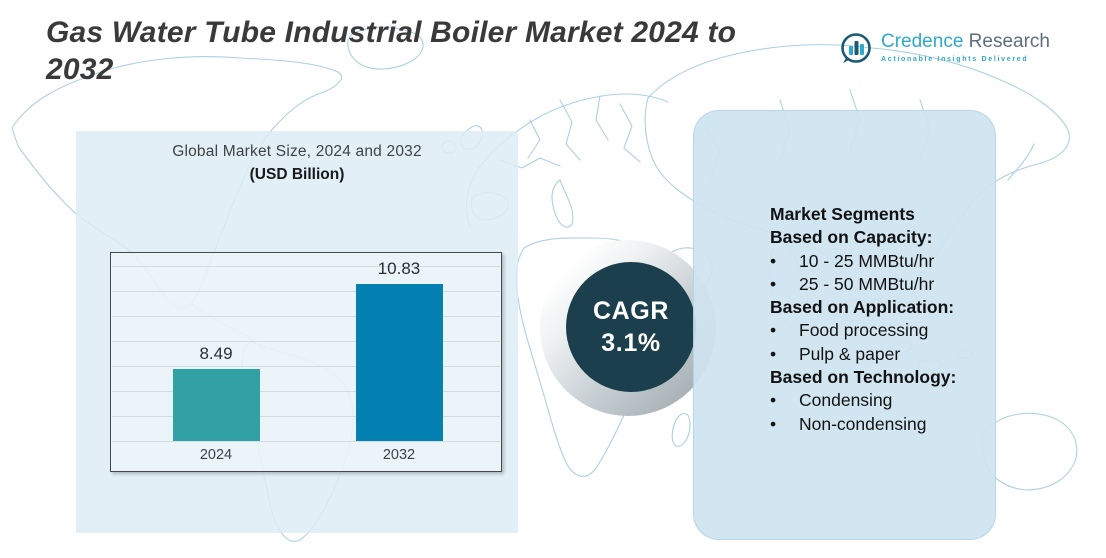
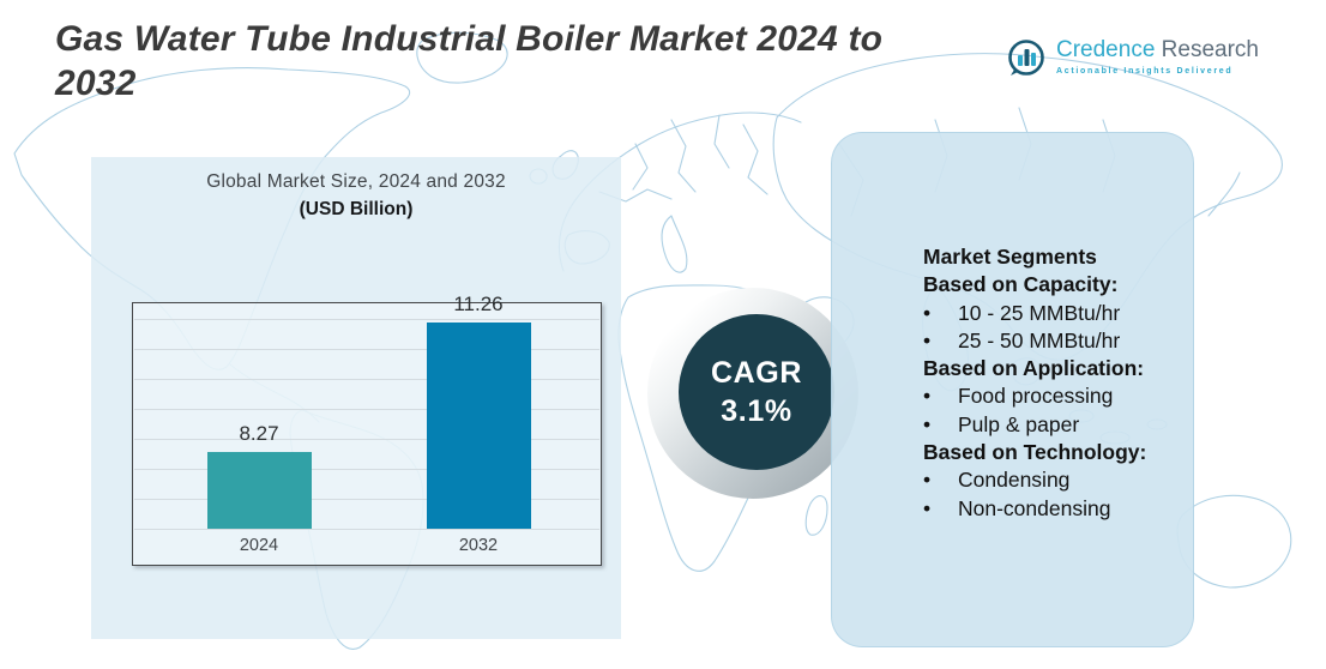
2024: 8.49 -> 8.27
2032: 10.83 -> 11.26
